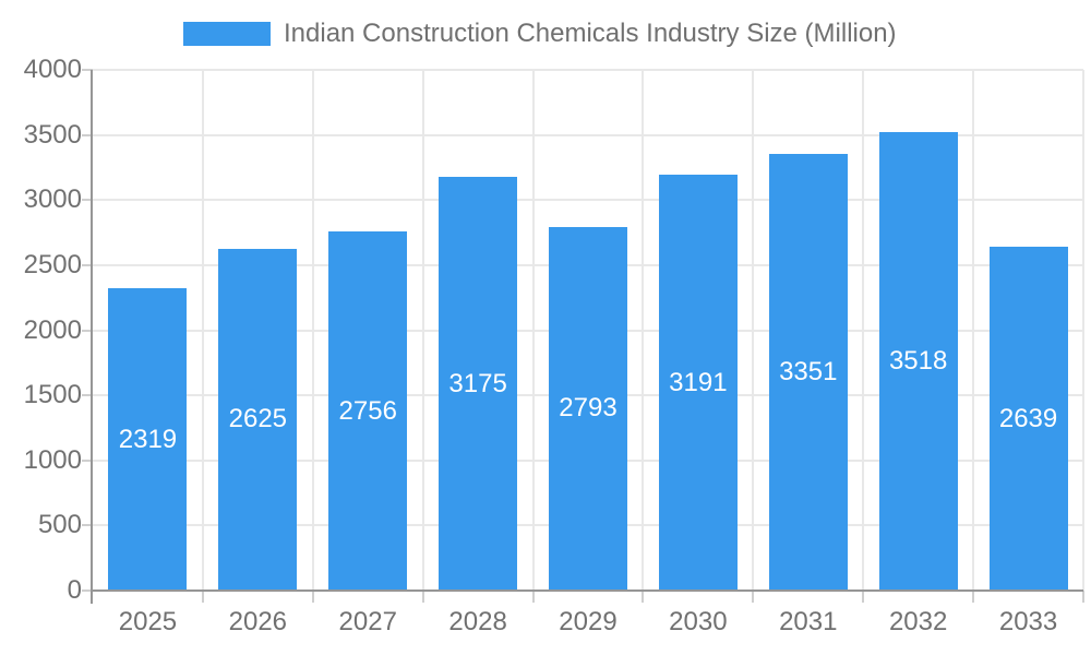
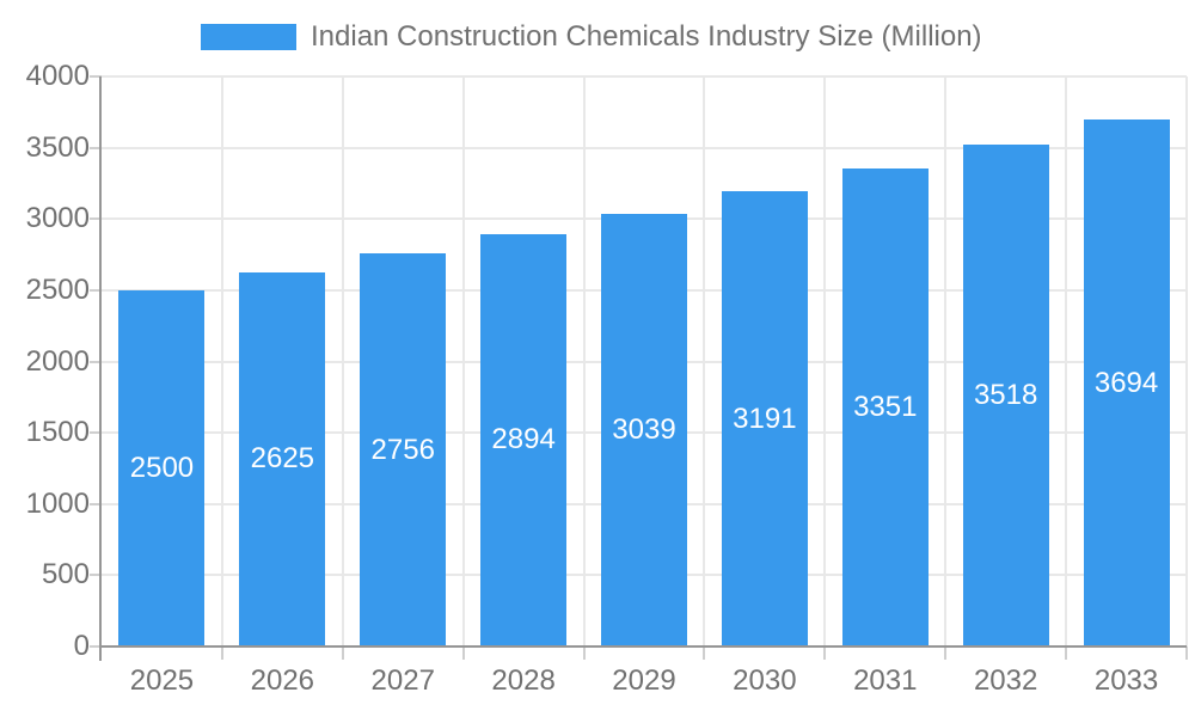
2025: 2319 -> 2500
2028: 3175 -> 2894
2029: 2793 -> 3039
2033: 2639 -> 3694
